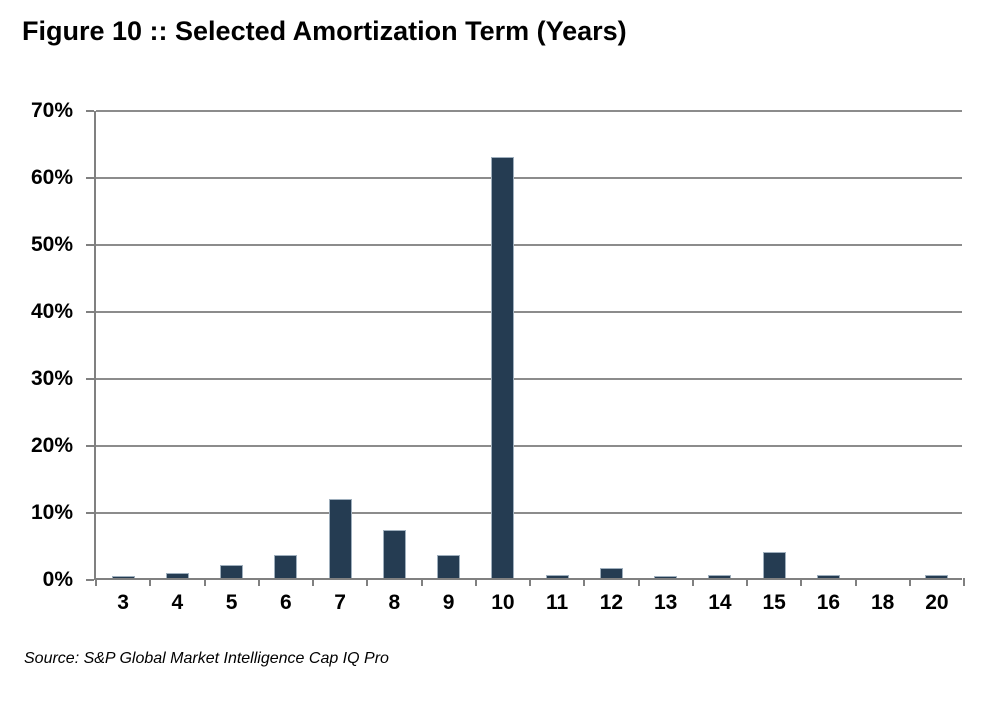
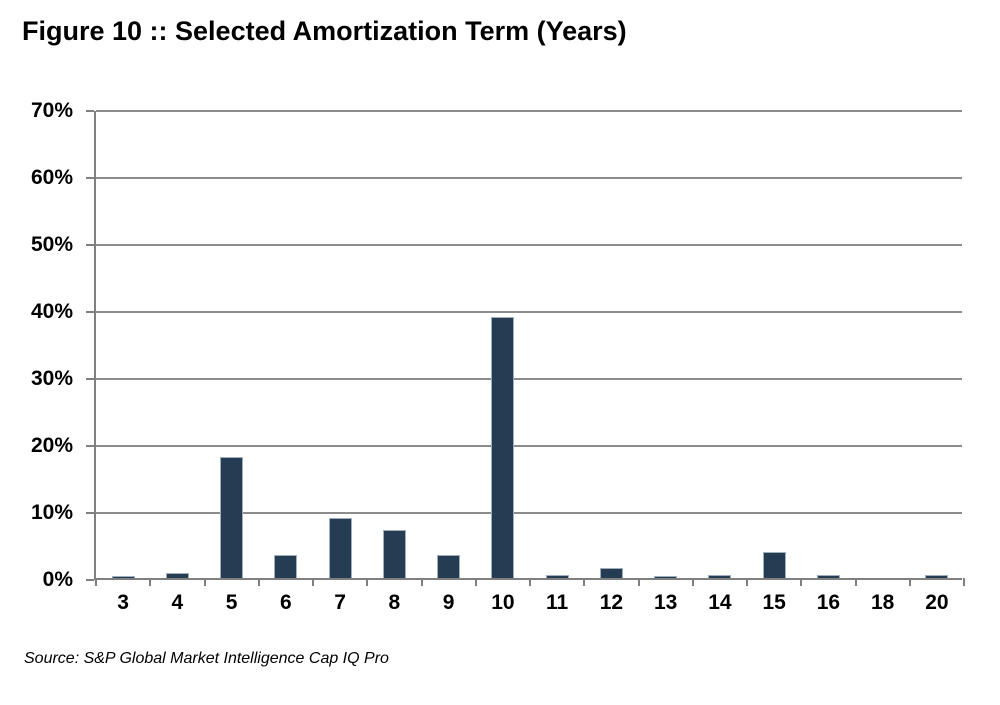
5: 2% -> 18%
7: 12% -> 9%
10: 63% -> 39%
